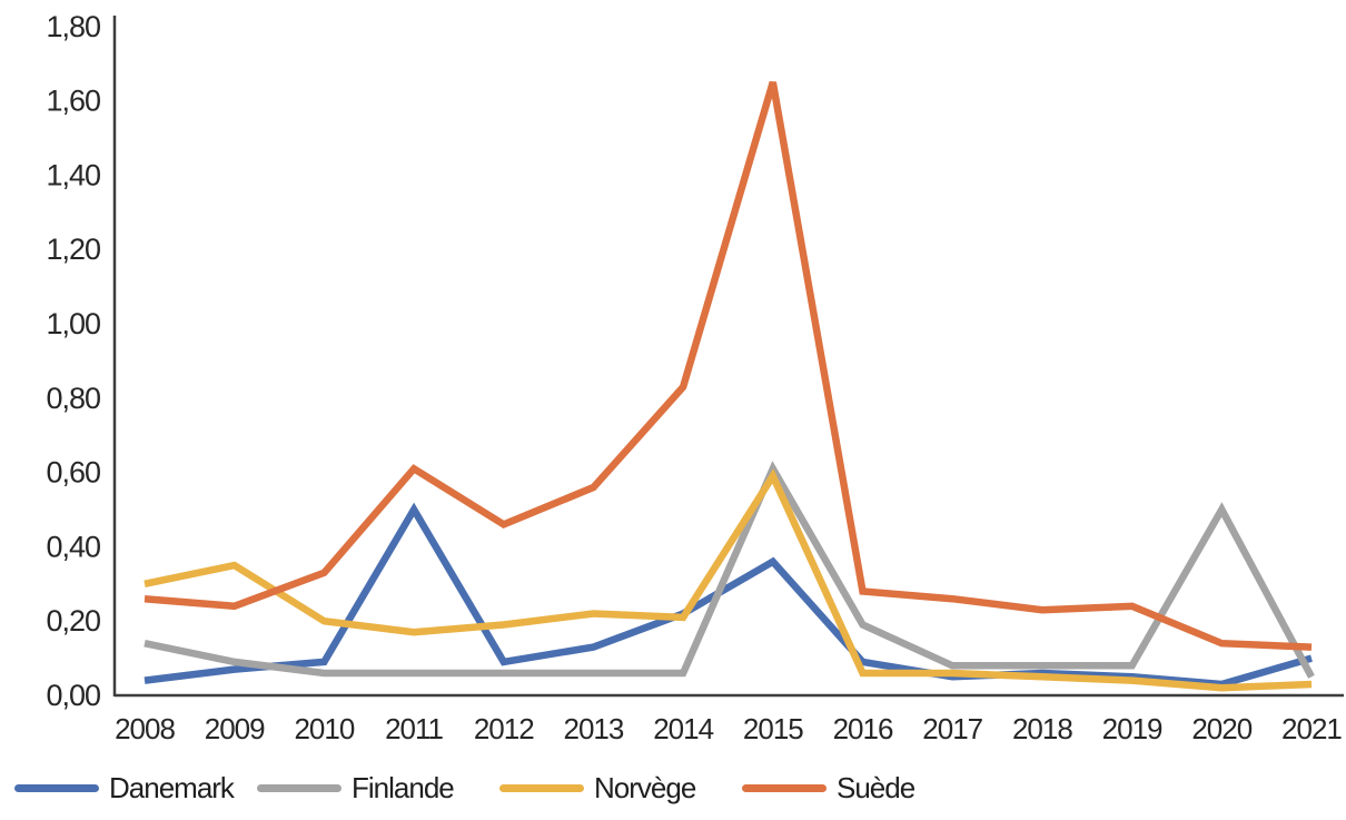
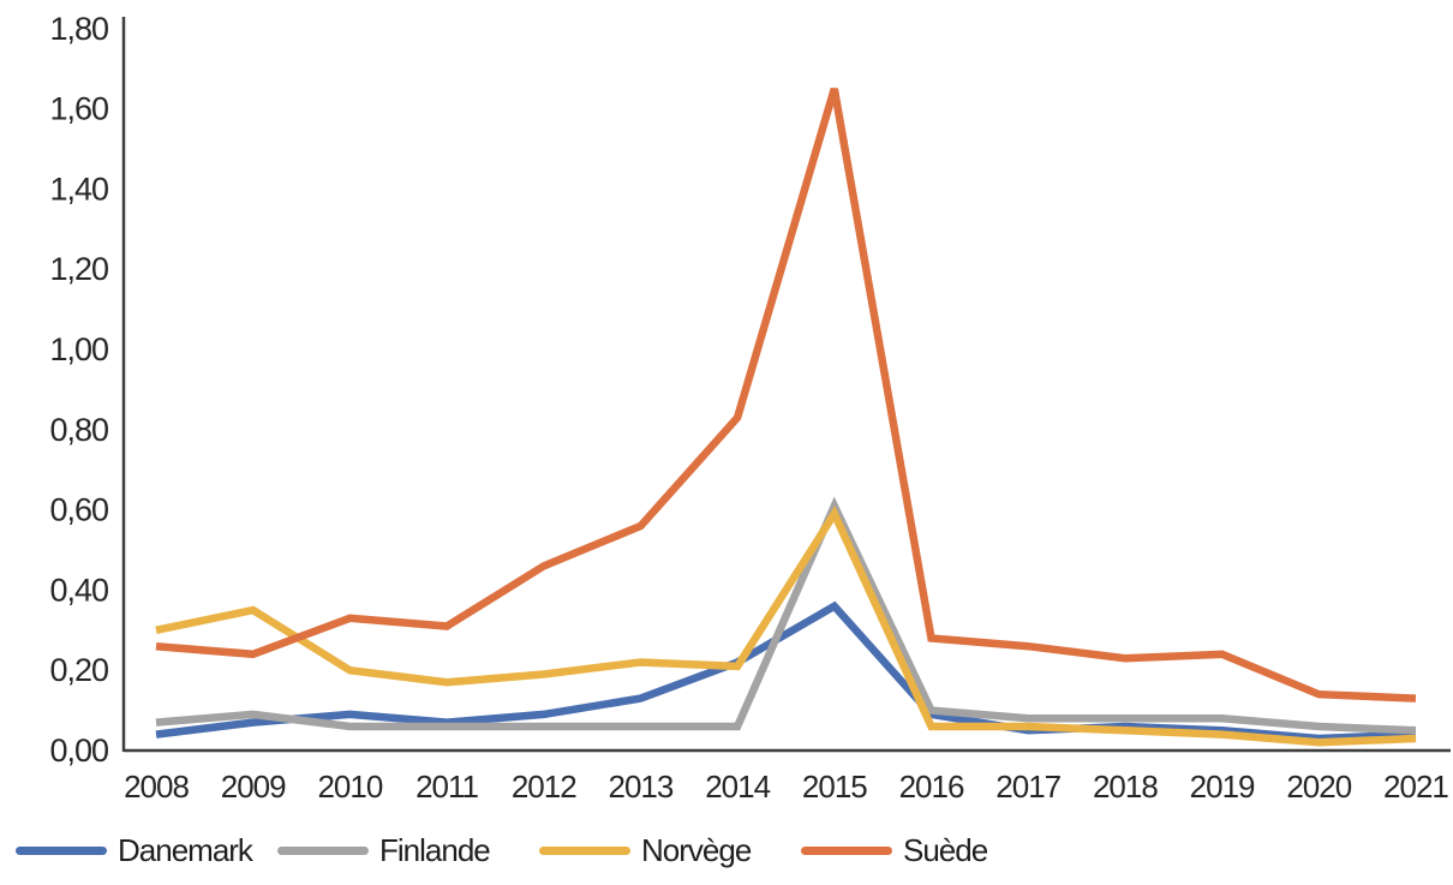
Finlande/2008: 0,14 -> 0,07
Danemark/2011: 0,50 -> 0,07
Suède/2011: 0,61 -> 0,31
Finlande/2016: 0,19 -> 0,10
Finlande/2020: 0,50 -> 0,06
Danemark/2021: 0,10 -> 0,04
